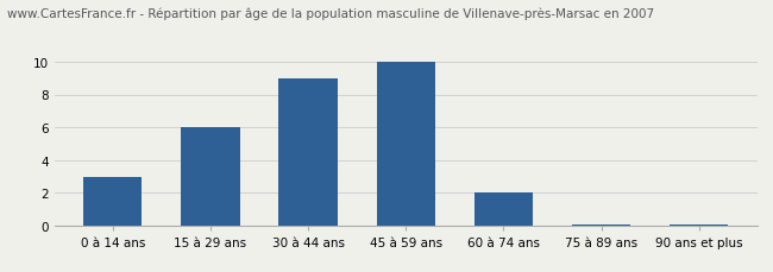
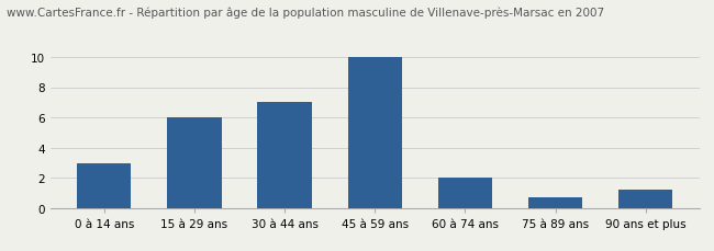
30 à 44 ans: 9.0 -> 7.0
75 à 89 ans: 0.1 -> 0.7
90 ans et plus: 0.1 -> 1.2
